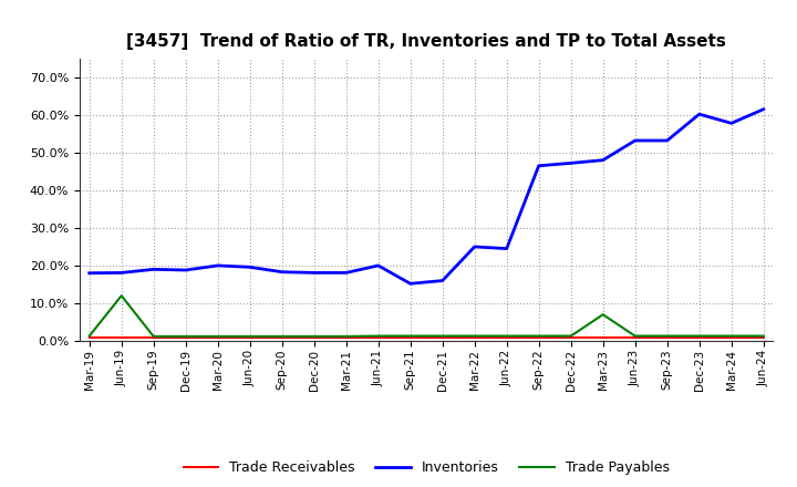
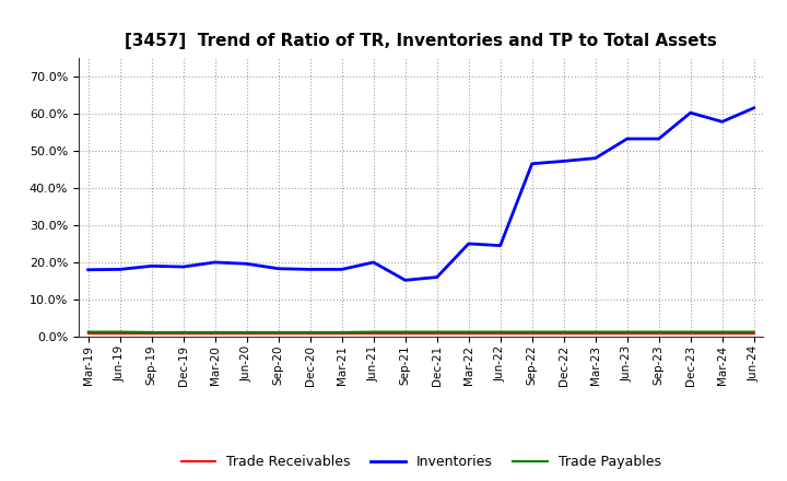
Trade Payables/Jun-19: 12.0% -> 1.3%
Trade Payables/Mar-23: 7.0% -> 1.3%
